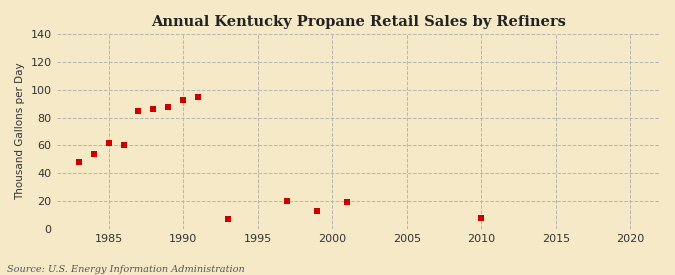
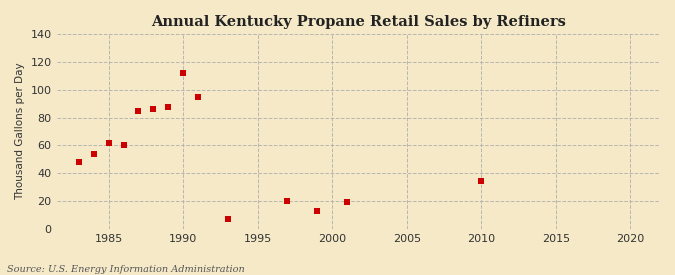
1990: 93 -> 112
2010: 8 -> 34
